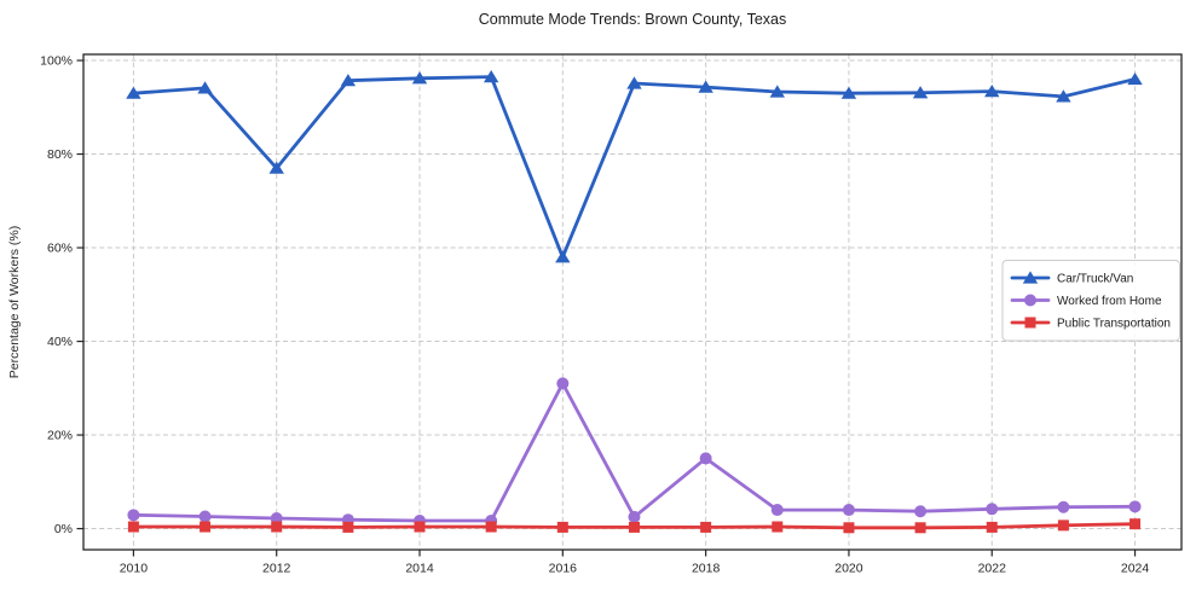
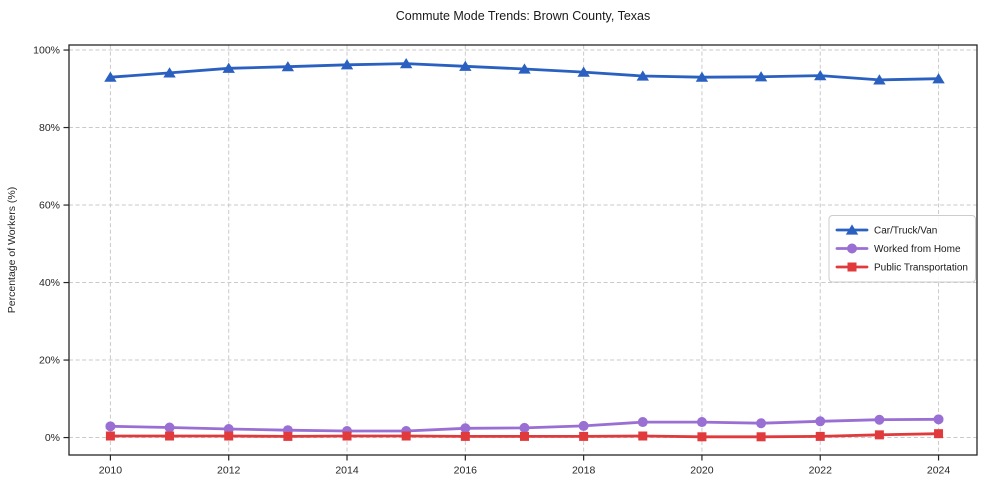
Car/Truck/Van/2012: 77% -> 95%
Car/Truck/Van/2016: 58% -> 96%
Worked from Home/2016: 31% -> 2%
Worked from Home/2018: 15% -> 3%
Car/Truck/Van/2024: 96% -> 93%
